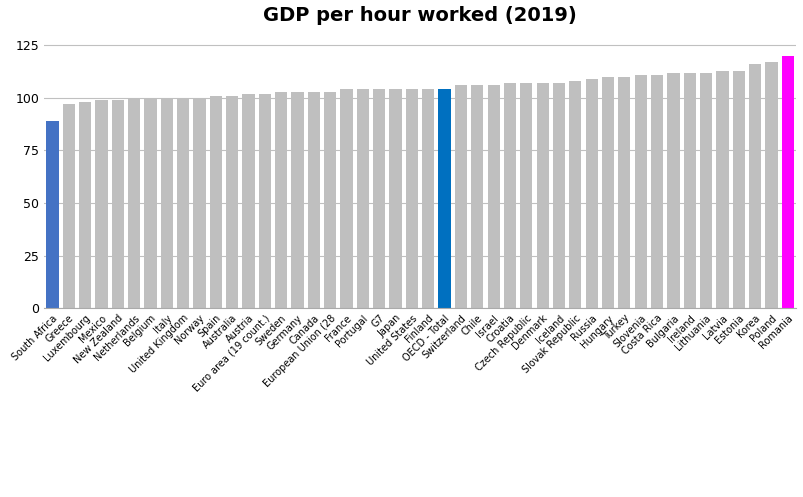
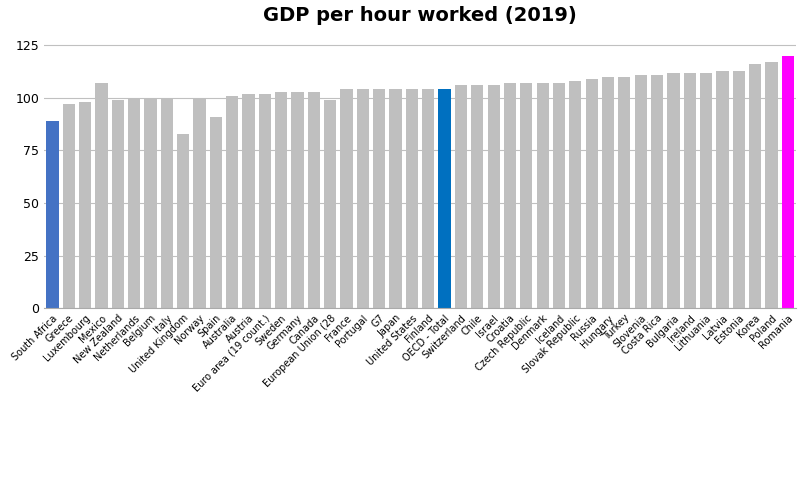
Mexico: 99 -> 107
United Kingdom: 100 -> 83
Spain: 101 -> 91
European Union (28: 103 -> 99
